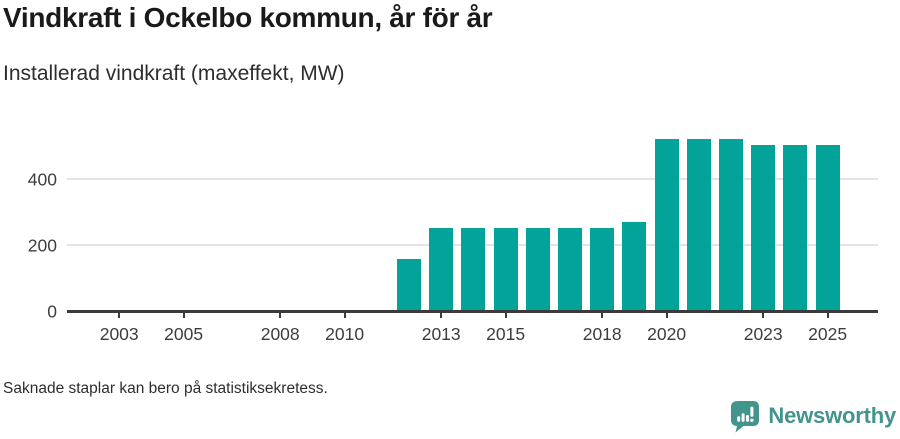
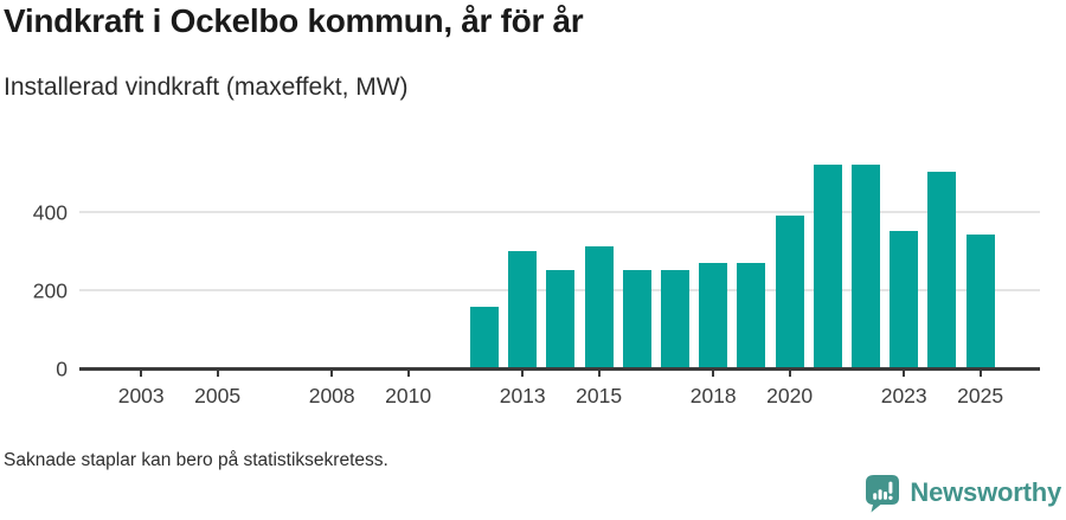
2013: 250 -> 300
2015: 250 -> 310
2018: 250 -> 270
2020: 520 -> 390
2023: 500 -> 350
2025: 500 -> 340
